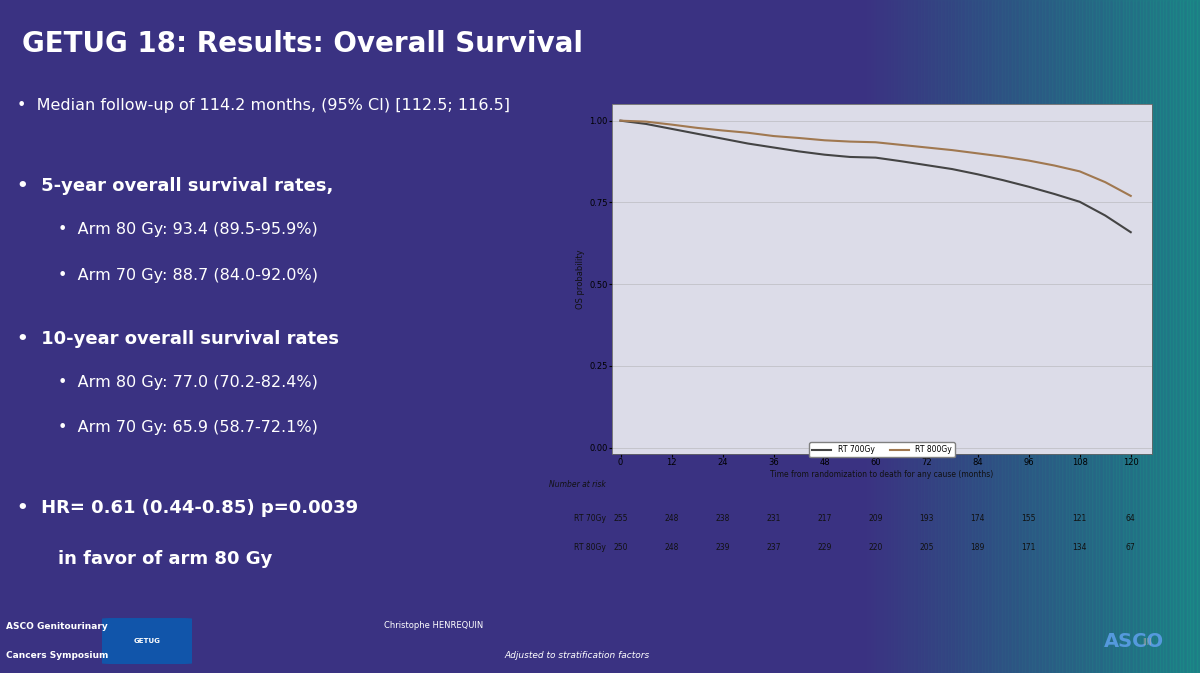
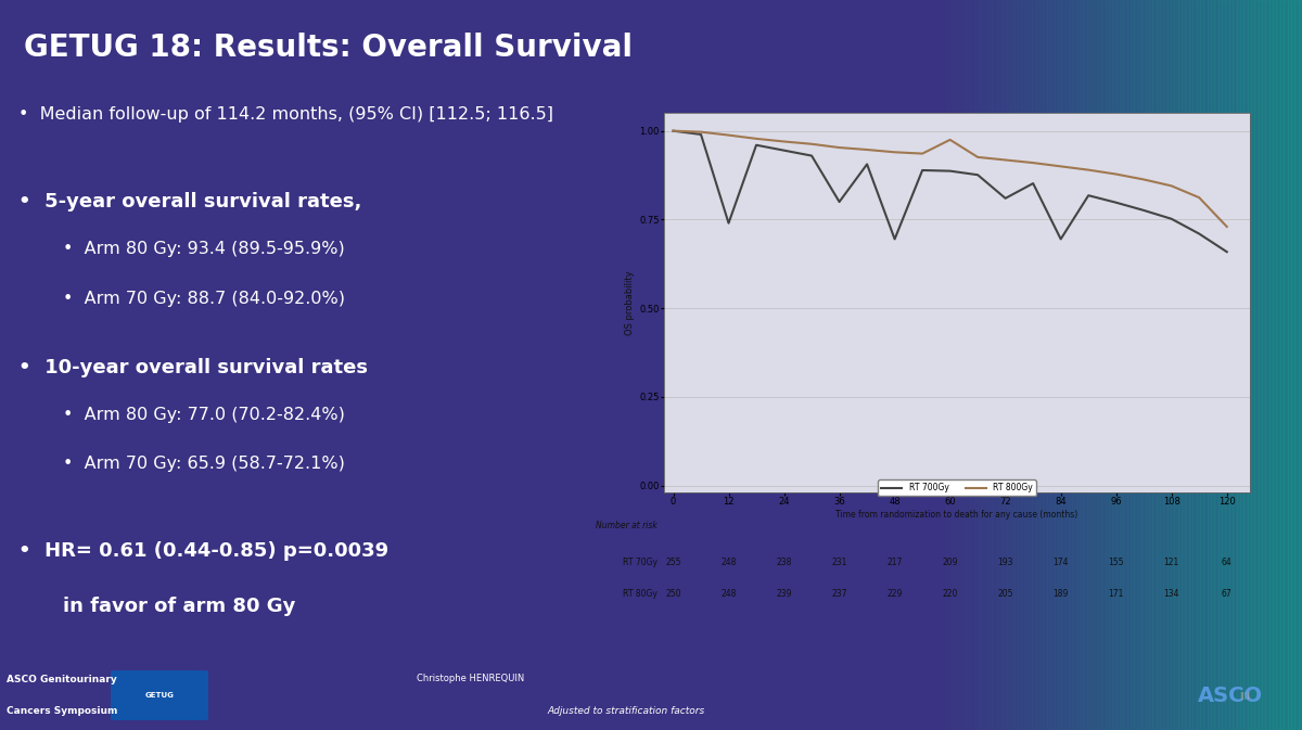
RT 700Gy/12: 0.975 -> 0.740
RT 700Gy/36: 0.918 -> 0.800
RT 700Gy/48: 0.896 -> 0.695
RT 800Gy/60: 0.934 -> 0.975
RT 700Gy/72: 0.864 -> 0.810
RT 700Gy/84: 0.836 -> 0.695
RT 800Gy/120: 0.770 -> 0.730
